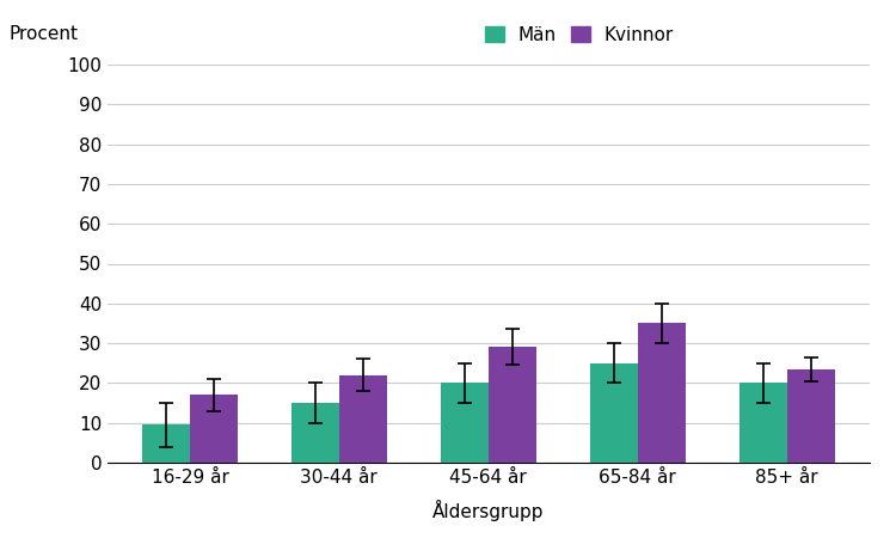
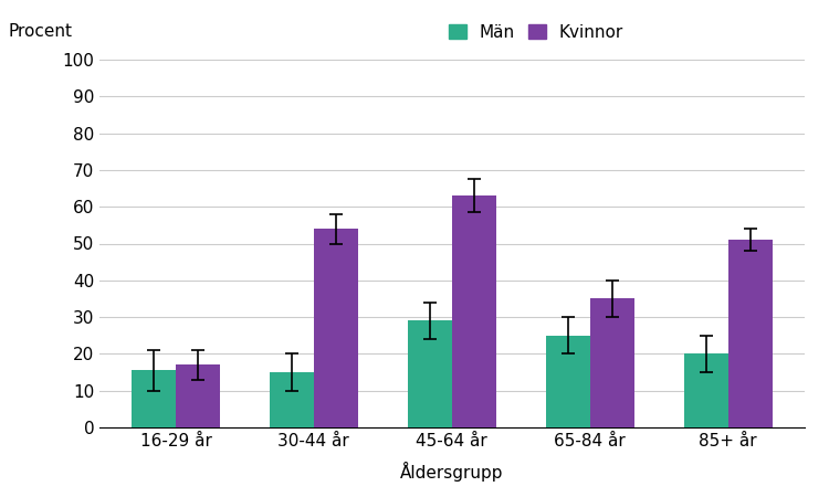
Män/16-29 år: 9.5 -> 15.5
Kvinnor/30-44 år: 22.0 -> 54.0
Män/45-64 år: 20.0 -> 29.0
Kvinnor/45-64 år: 29.0 -> 63.0
Kvinnor/85+ år: 23.5 -> 51.0
